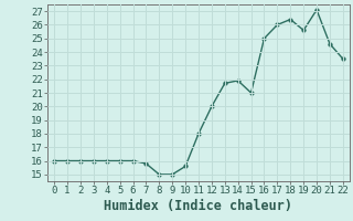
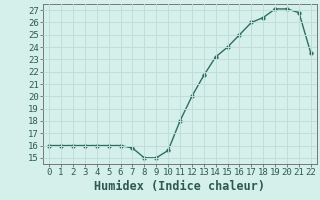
14: 21.9 -> 23.2
15: 21.0 -> 24.0
19: 25.6 -> 27.1
21: 24.6 -> 26.8
